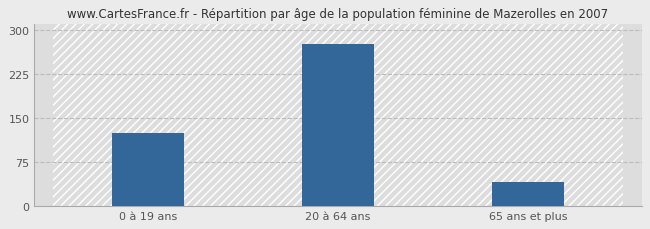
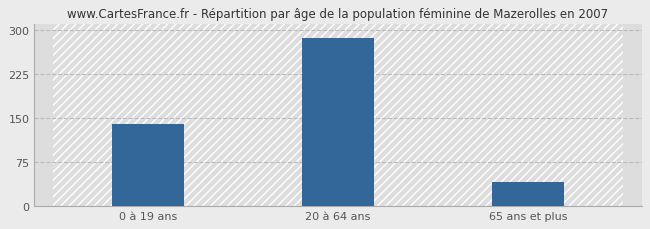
0 à 19 ans: 124 -> 140
20 à 64 ans: 276 -> 287
